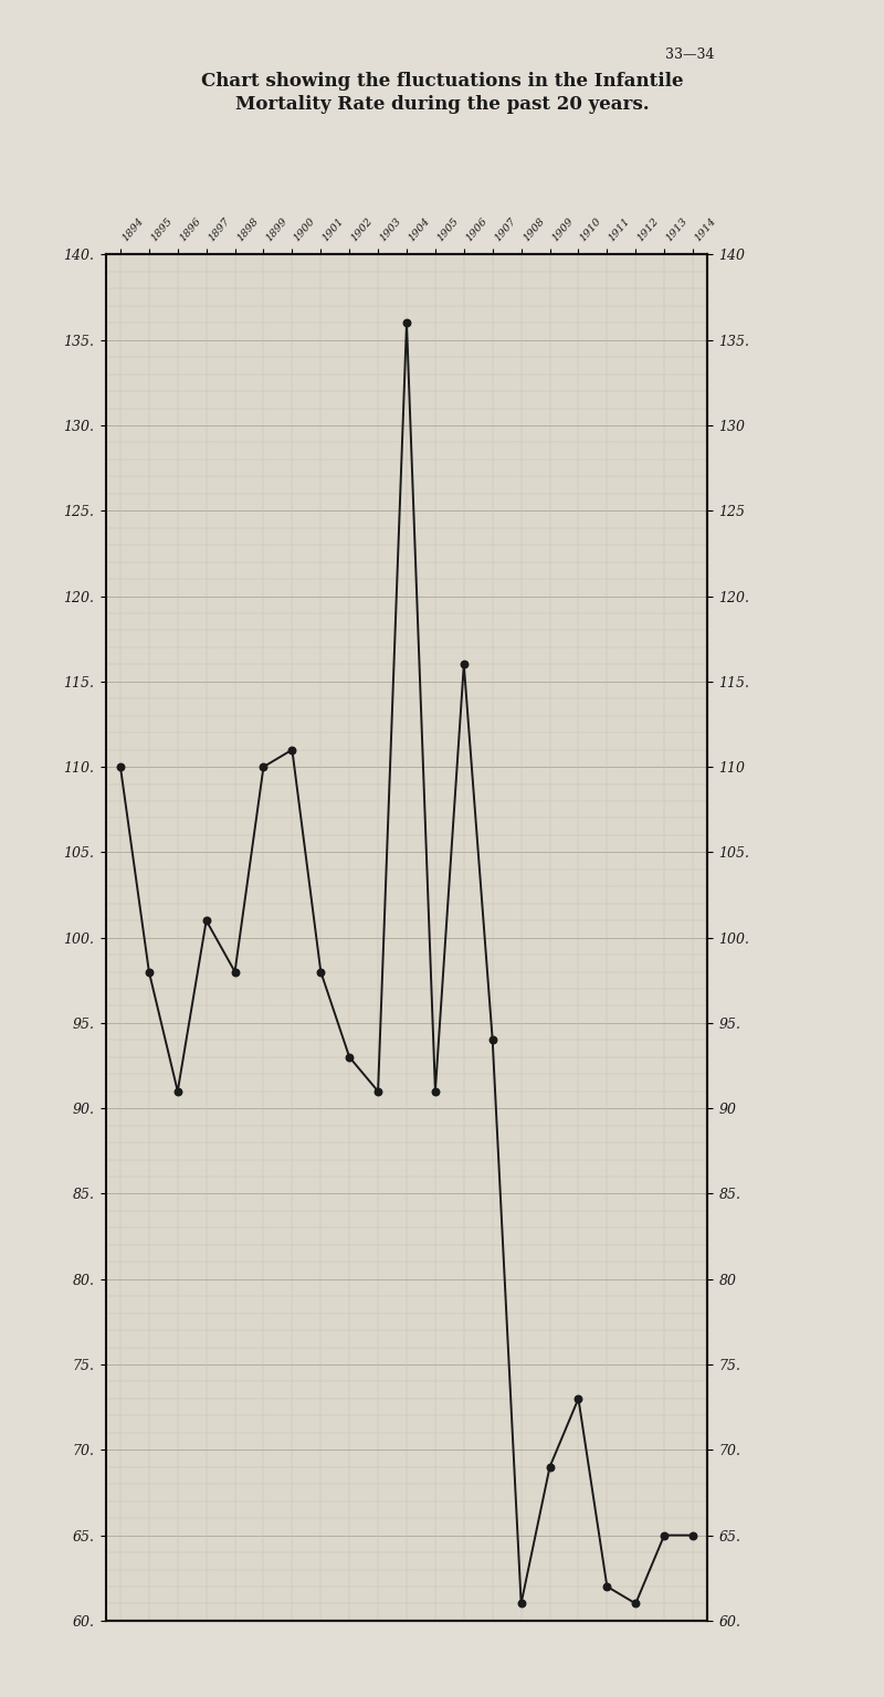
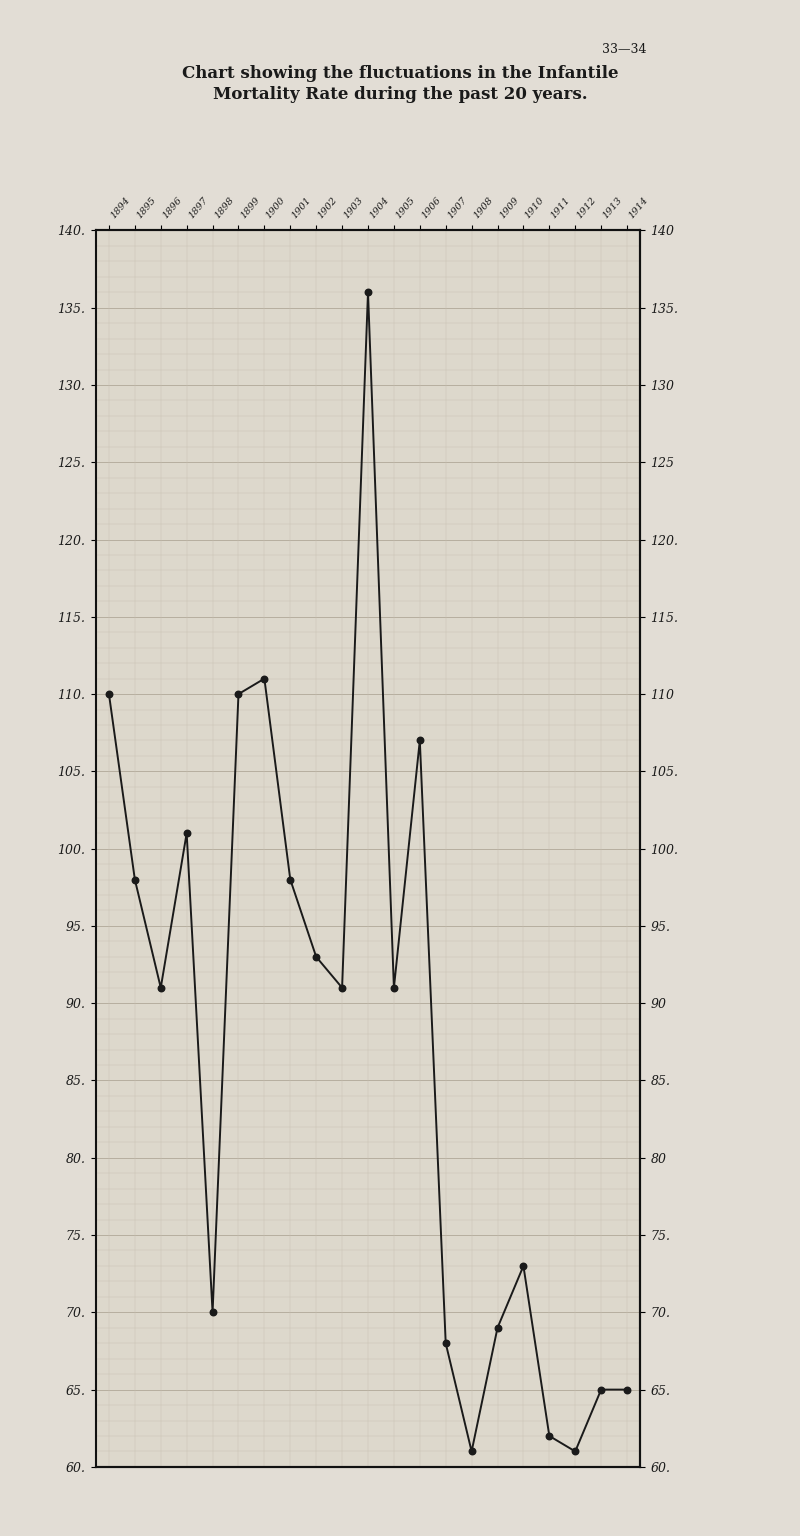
1898: 98. -> 70.
1906: 116. -> 107.
1907: 94. -> 68.
